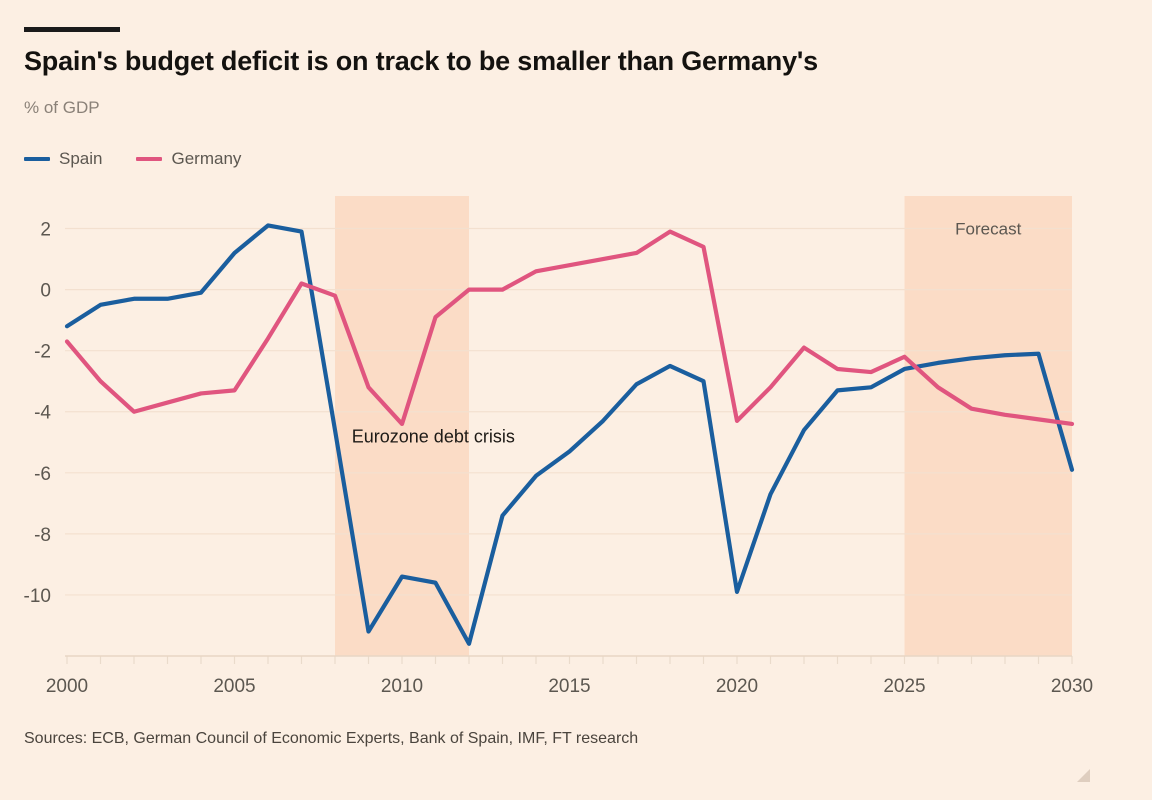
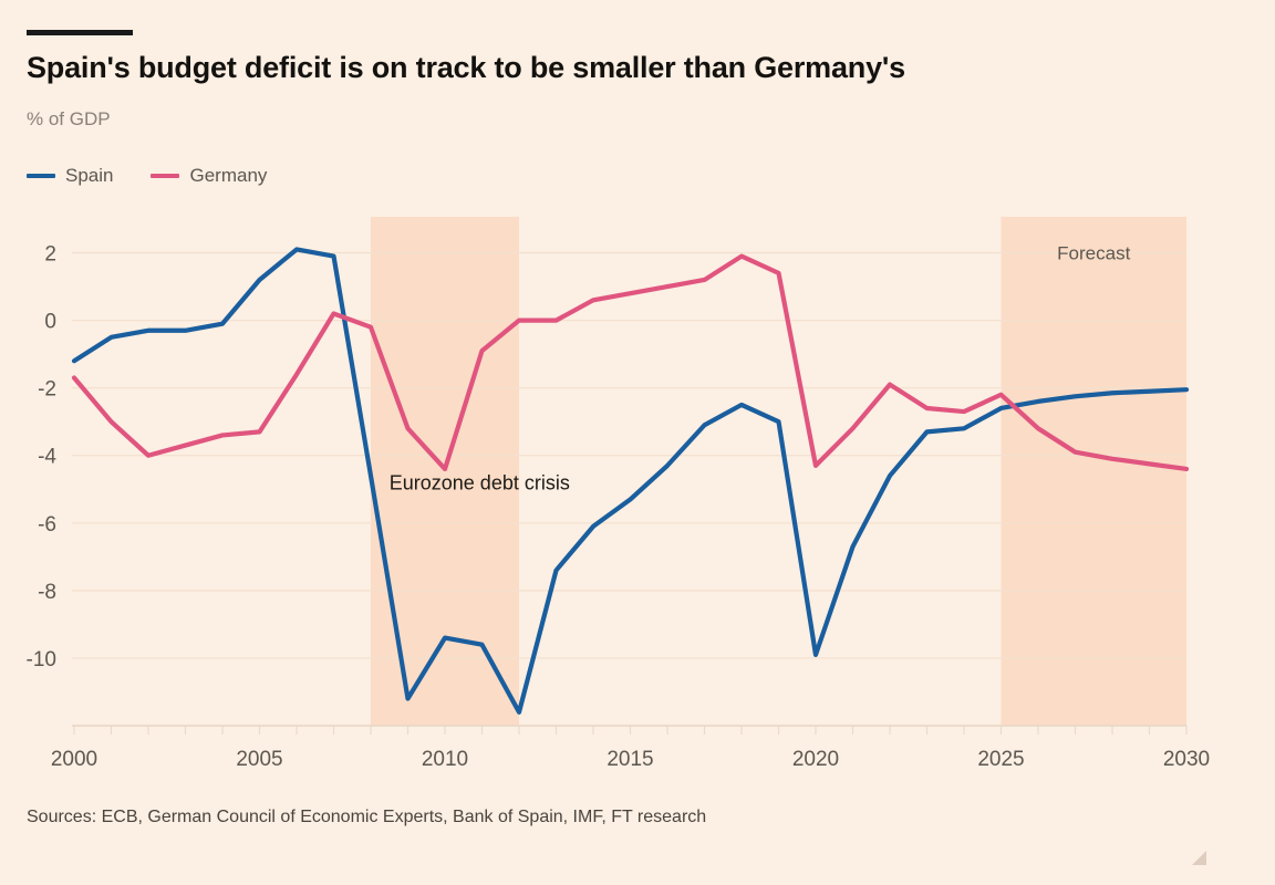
Spain/2030: -5.9 -> -2.0
